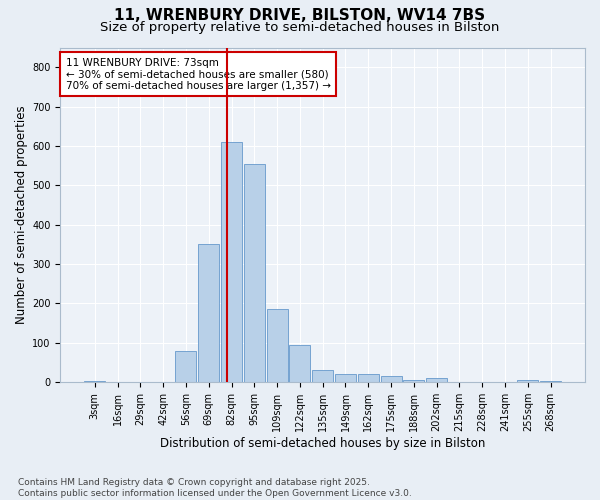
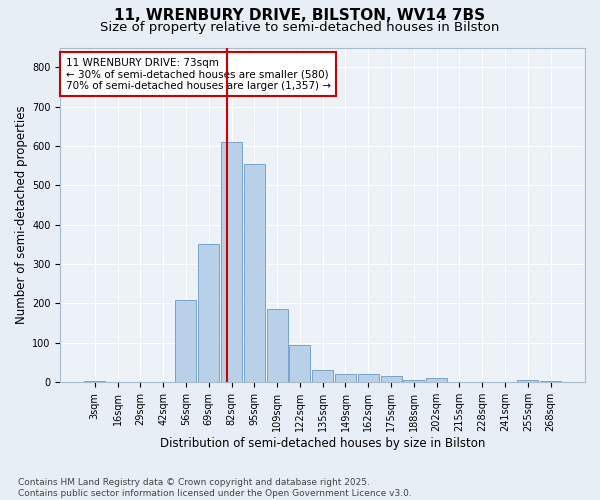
56sqm: 80 -> 210
